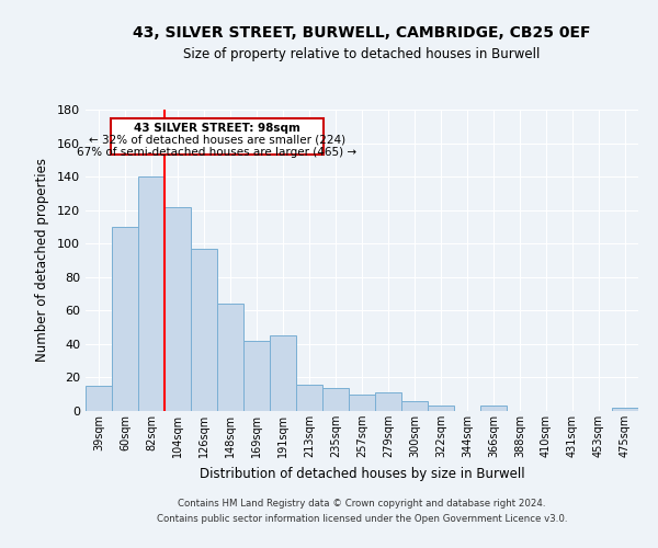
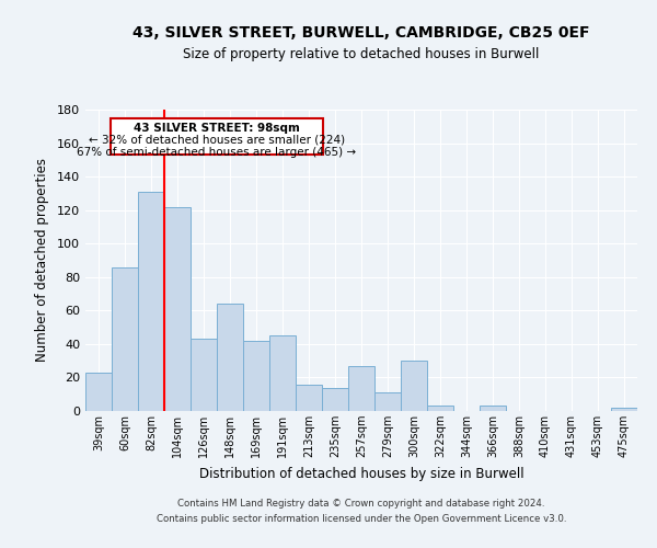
39sqm: 15 -> 23
60sqm: 110 -> 86
82sqm: 140 -> 131
126sqm: 97 -> 43
257sqm: 10 -> 27
300sqm: 6 -> 30
